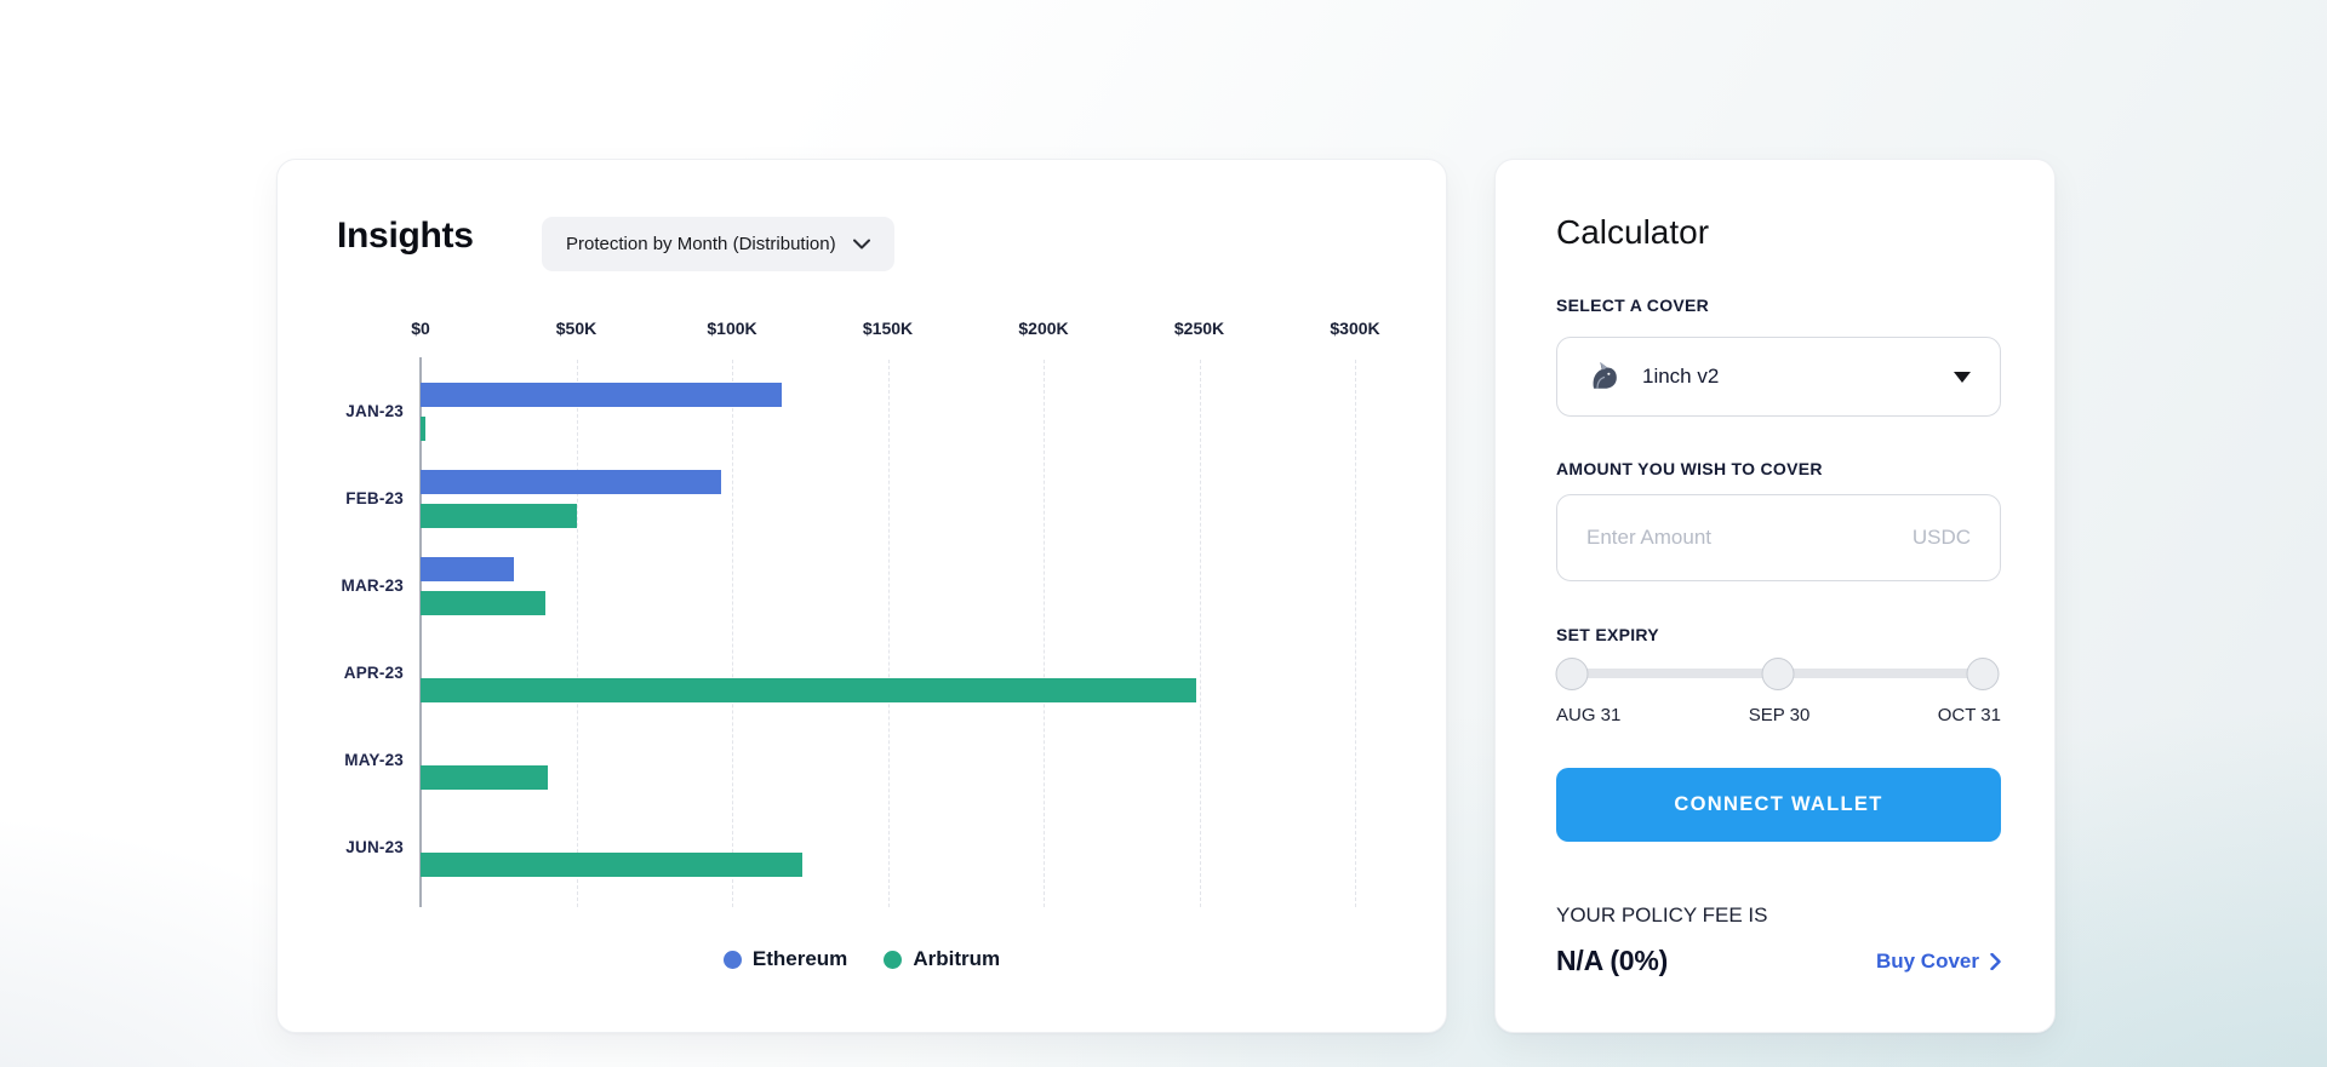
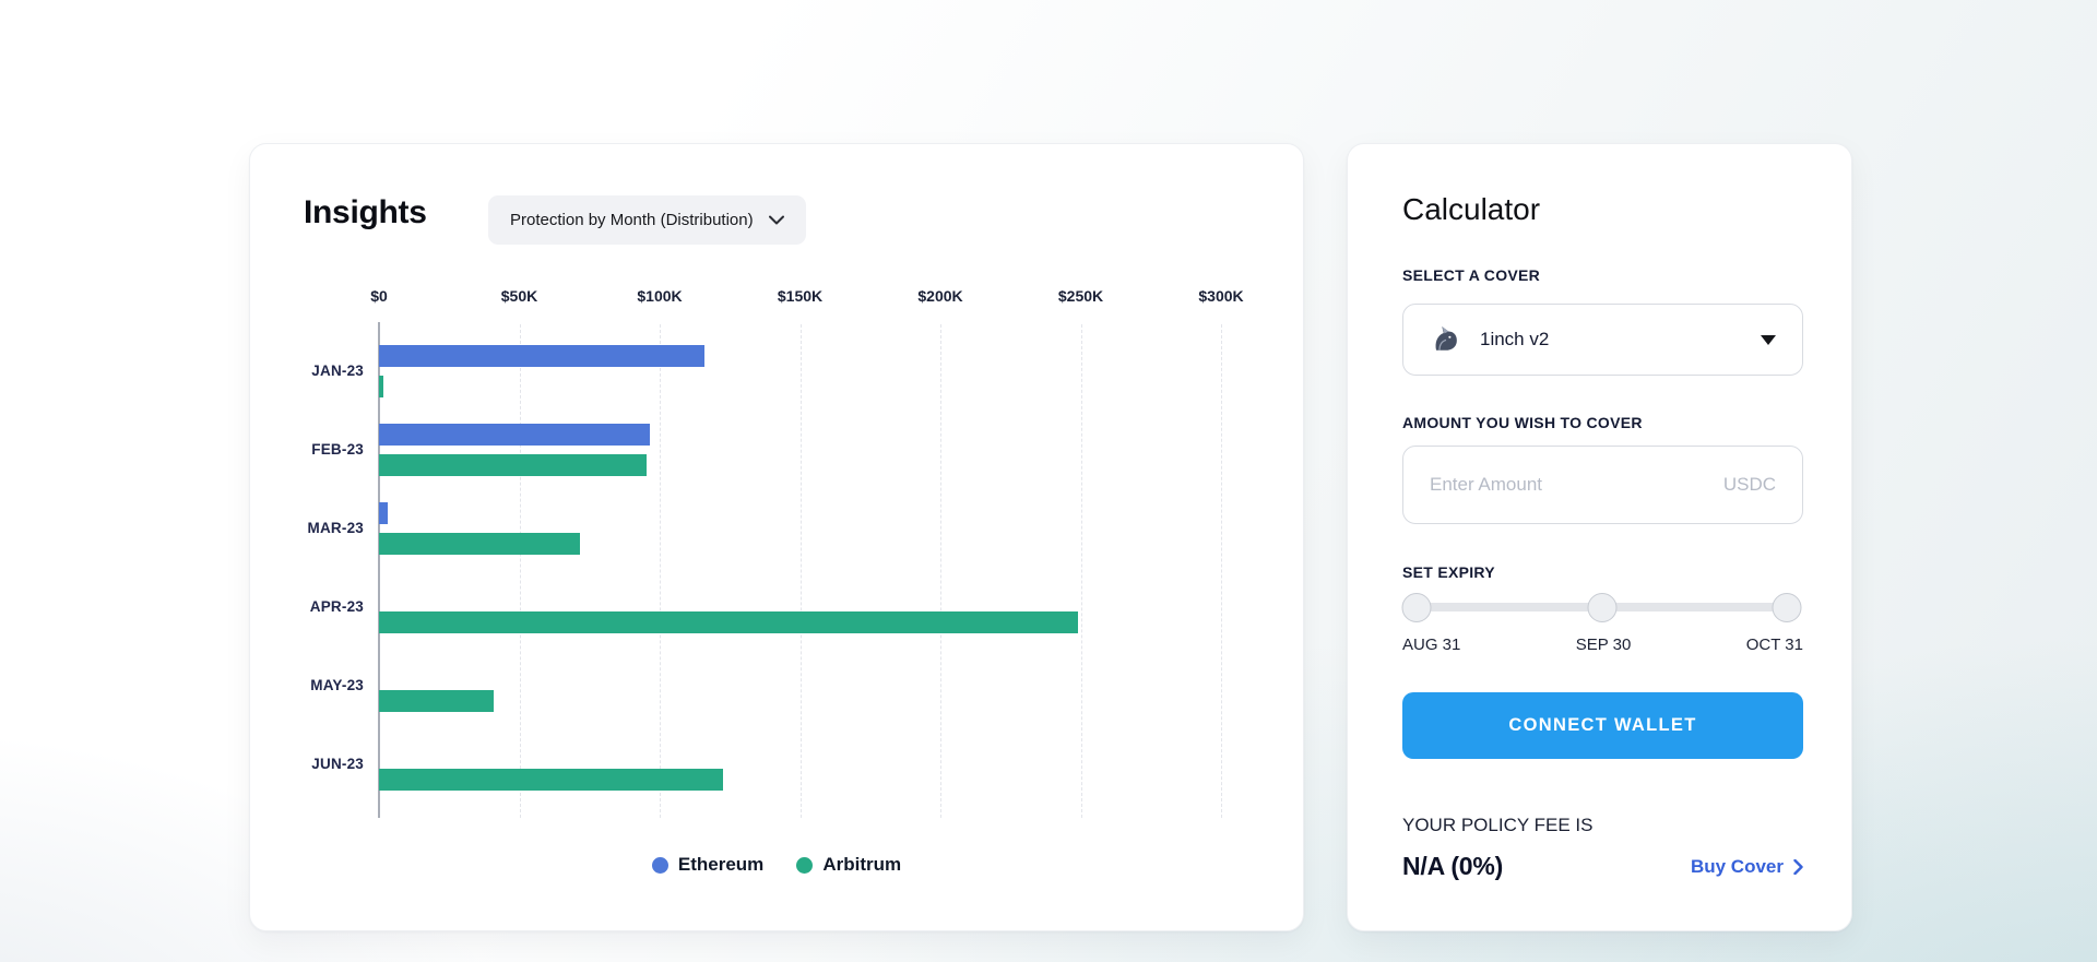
Arbitrum/FEB-23: $50K -> $96K
Ethereum/MAR-23: $30K -> $3K
Arbitrum/MAR-23: $40K -> $72K
